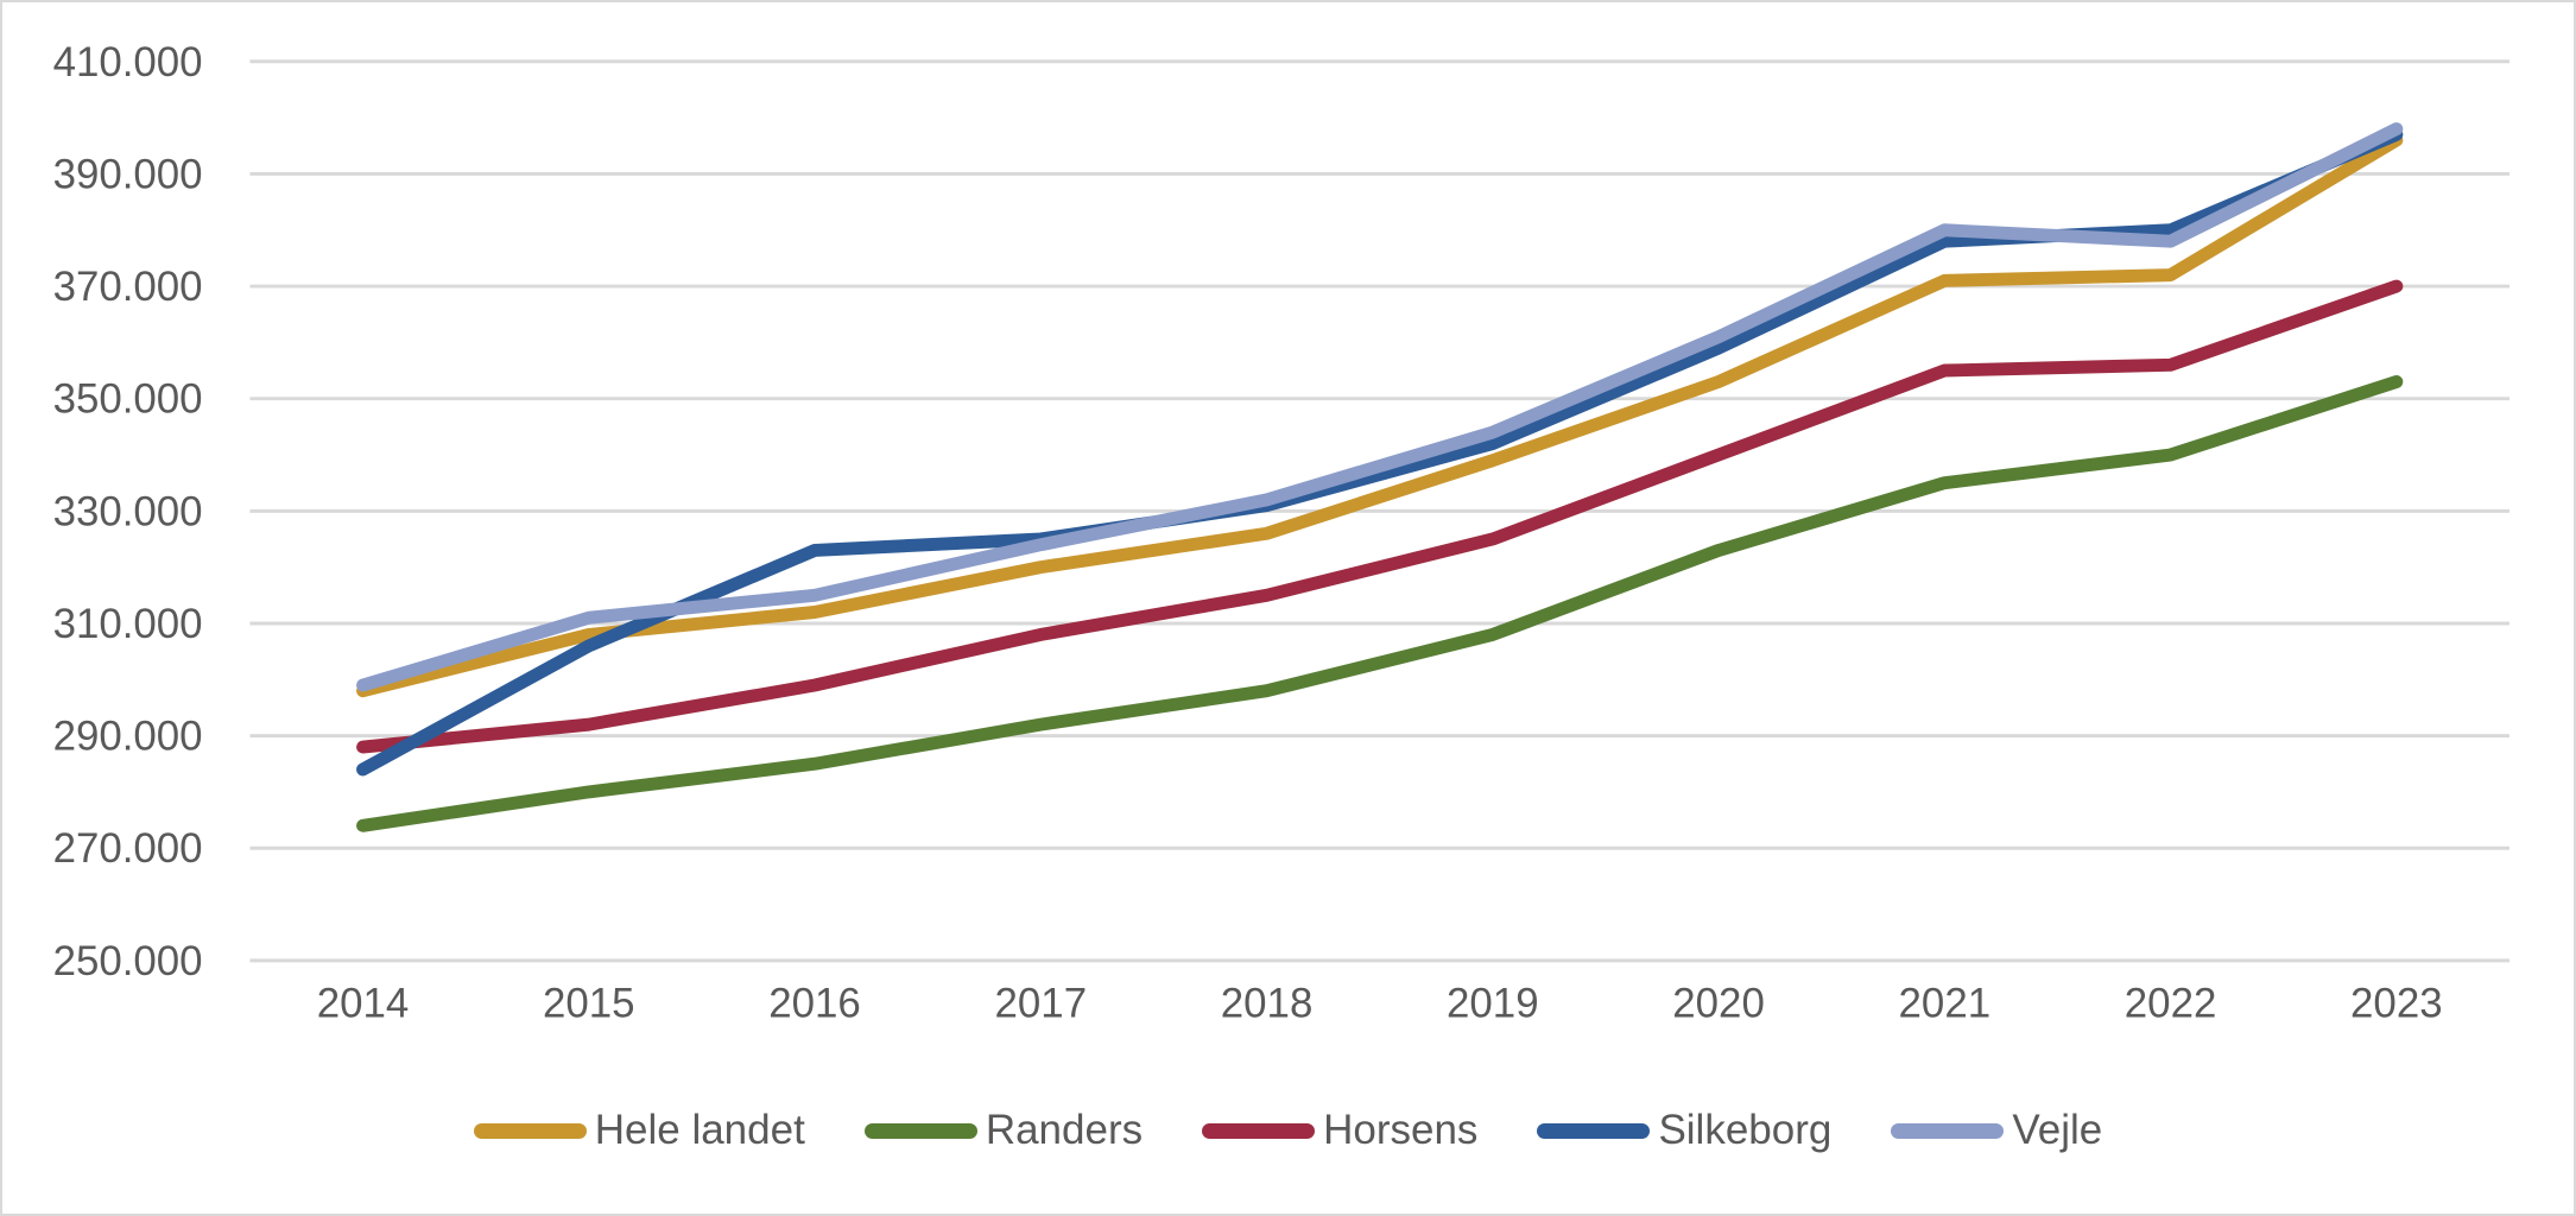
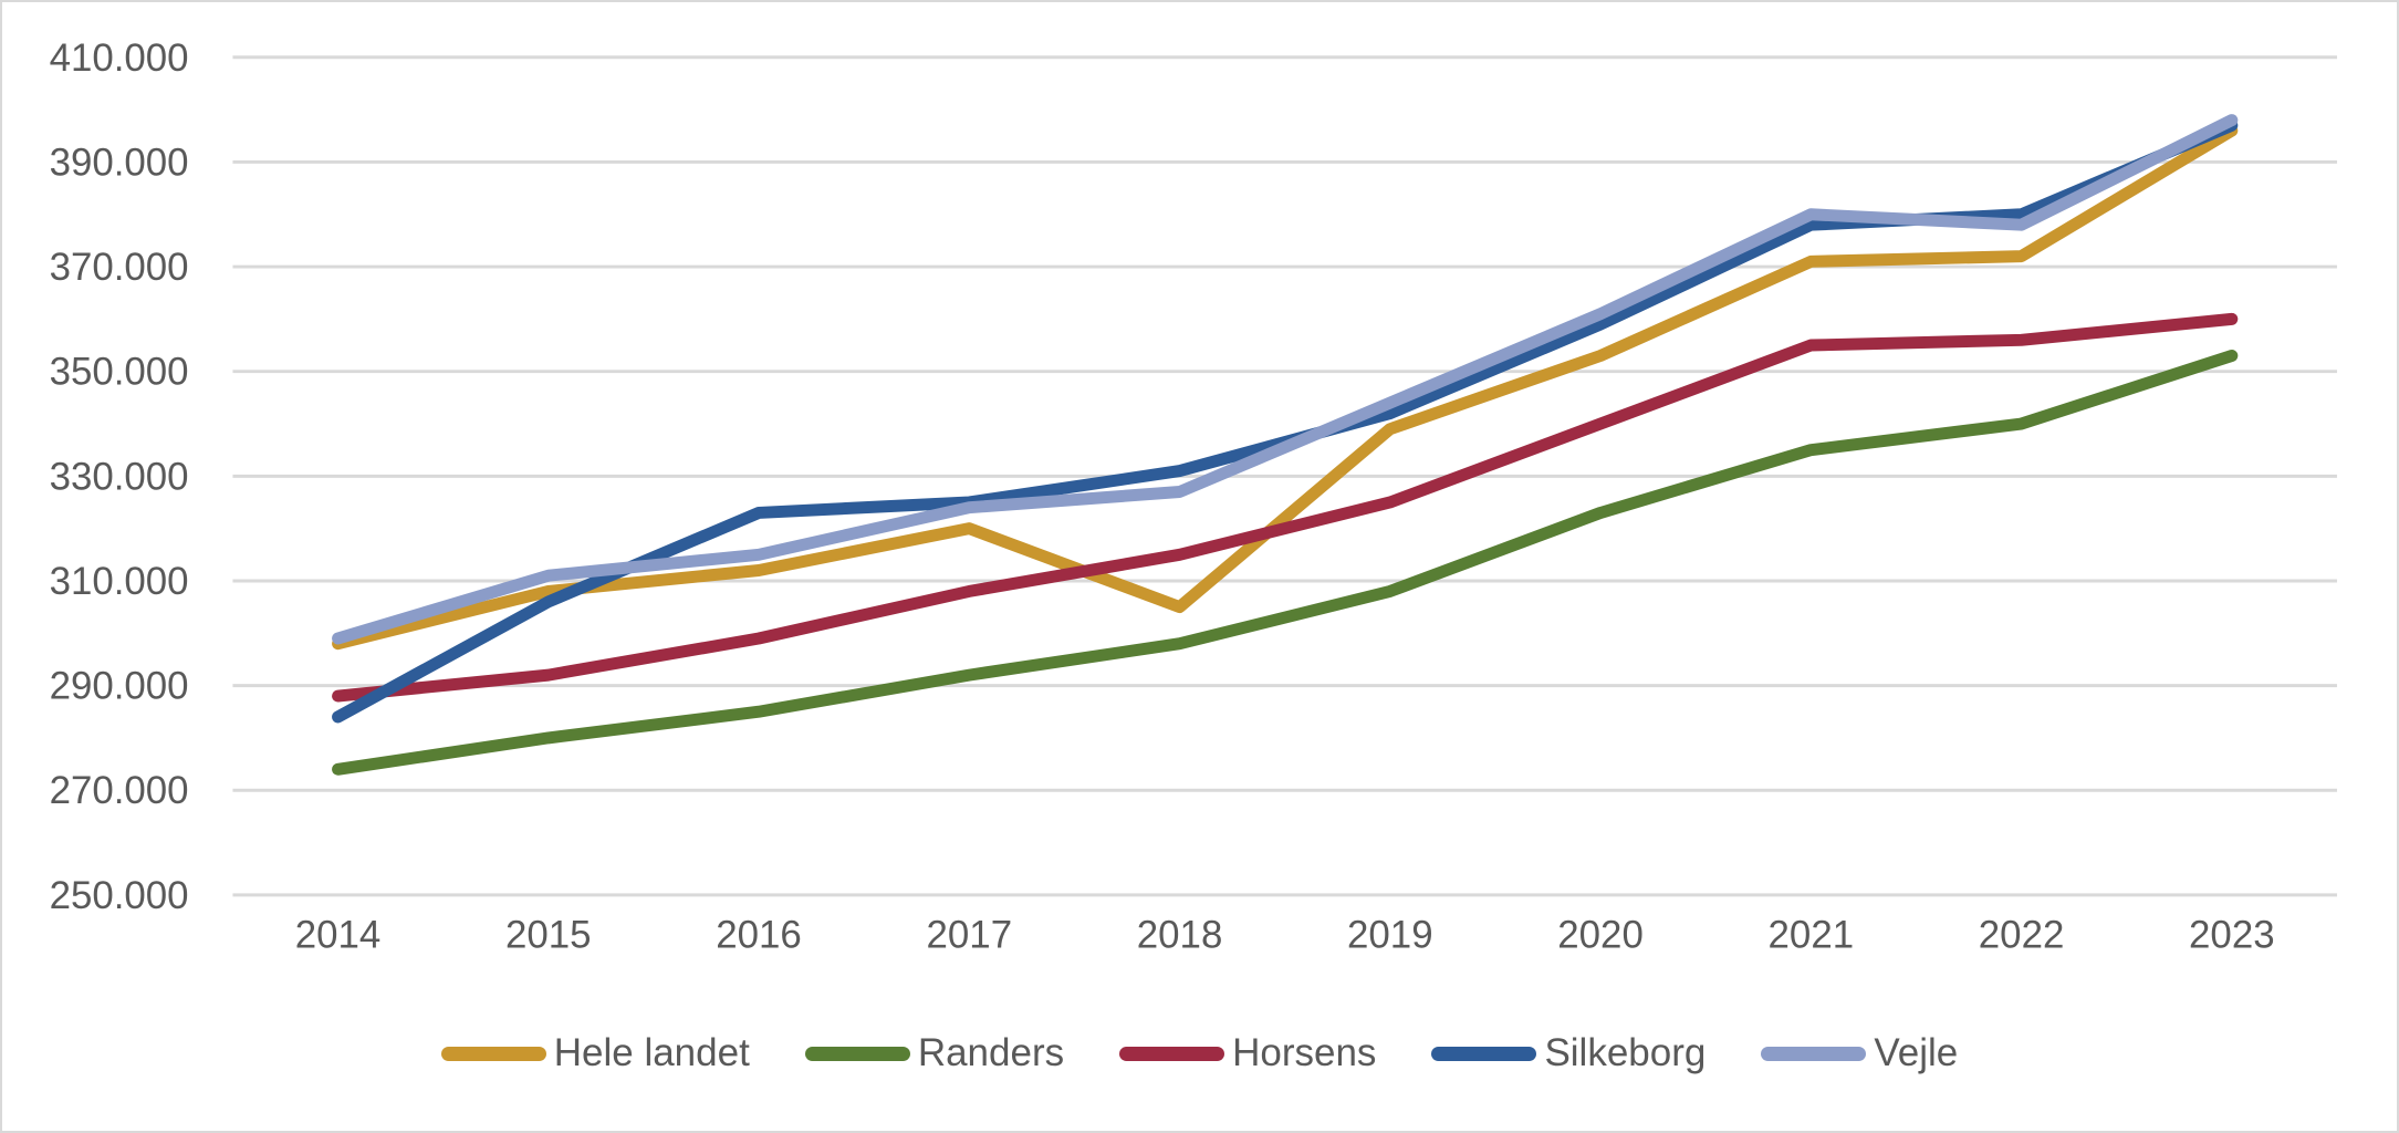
Hele landet/2018: 326000 -> 305000
Vejle/2018: 332000 -> 327000
Horsens/2023: 370000 -> 360000
